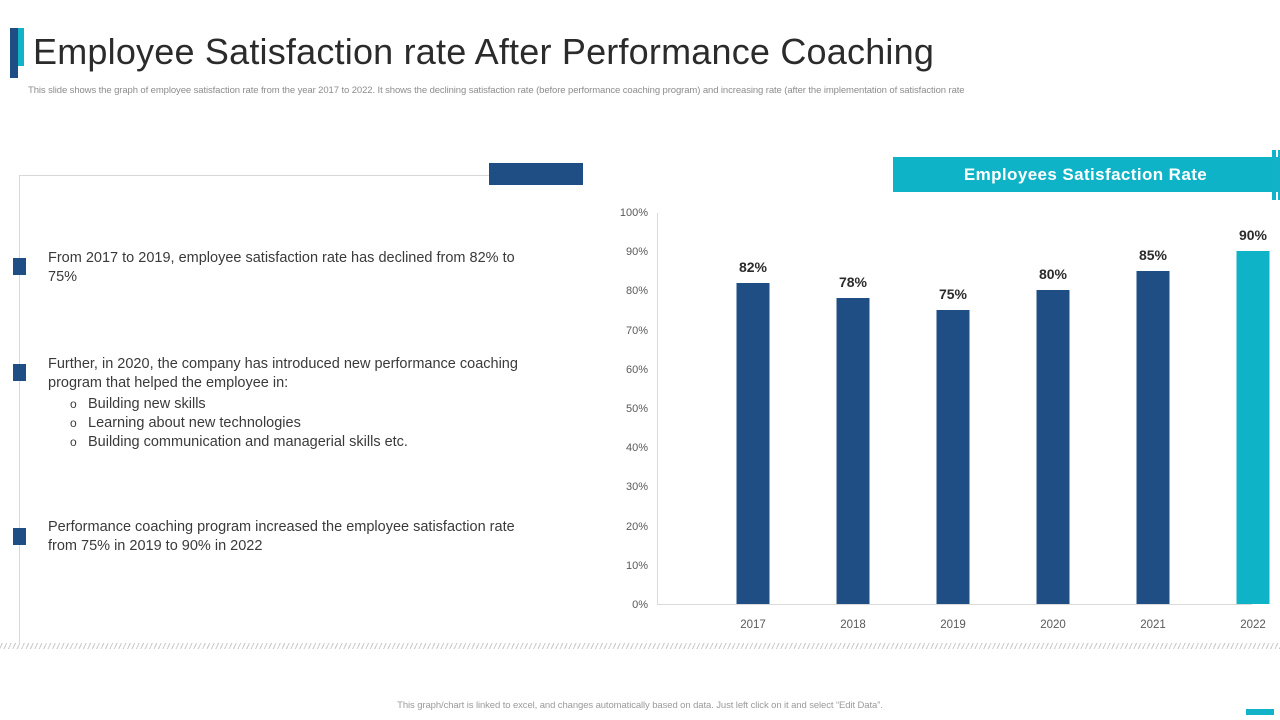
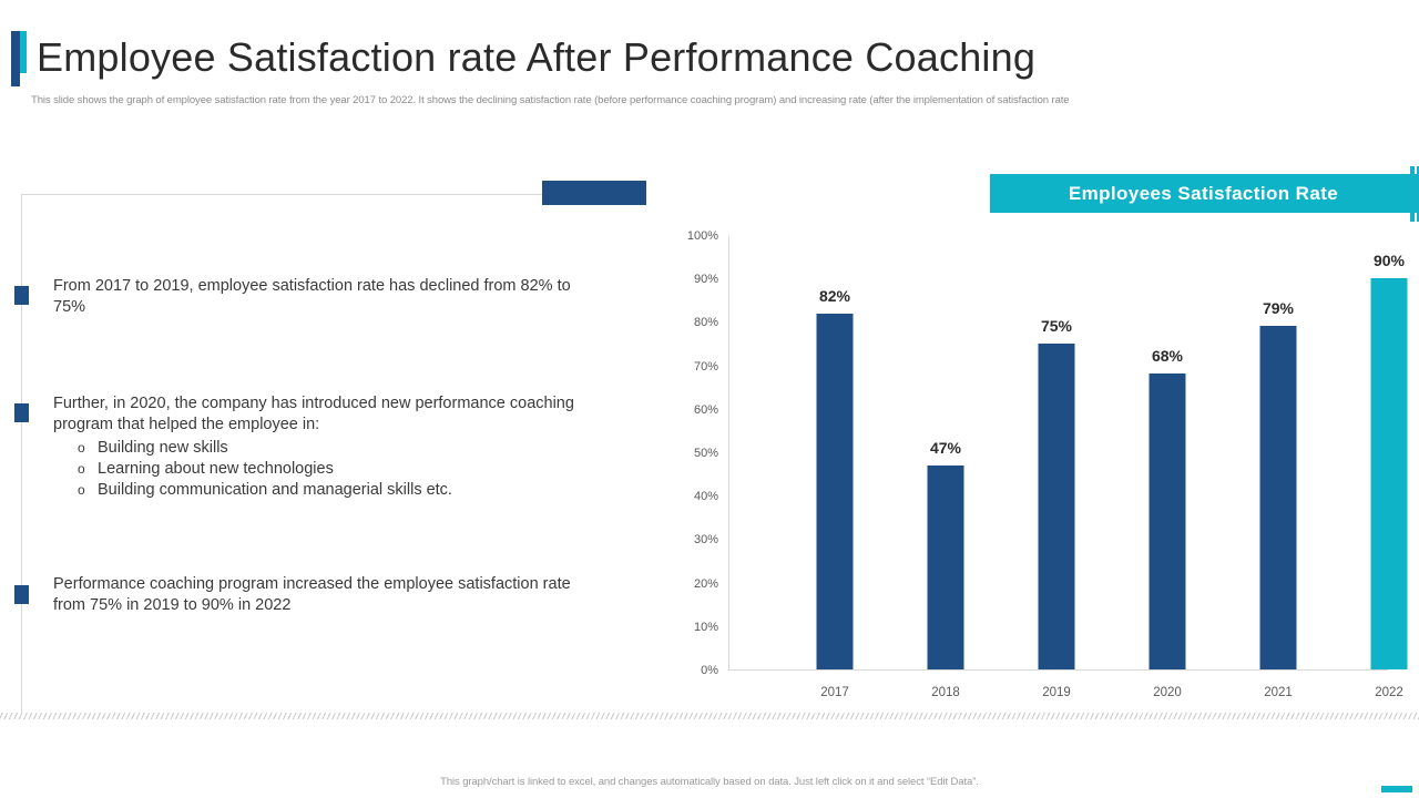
2018: 78% -> 47%
2020: 80% -> 68%
2021: 85% -> 79%
